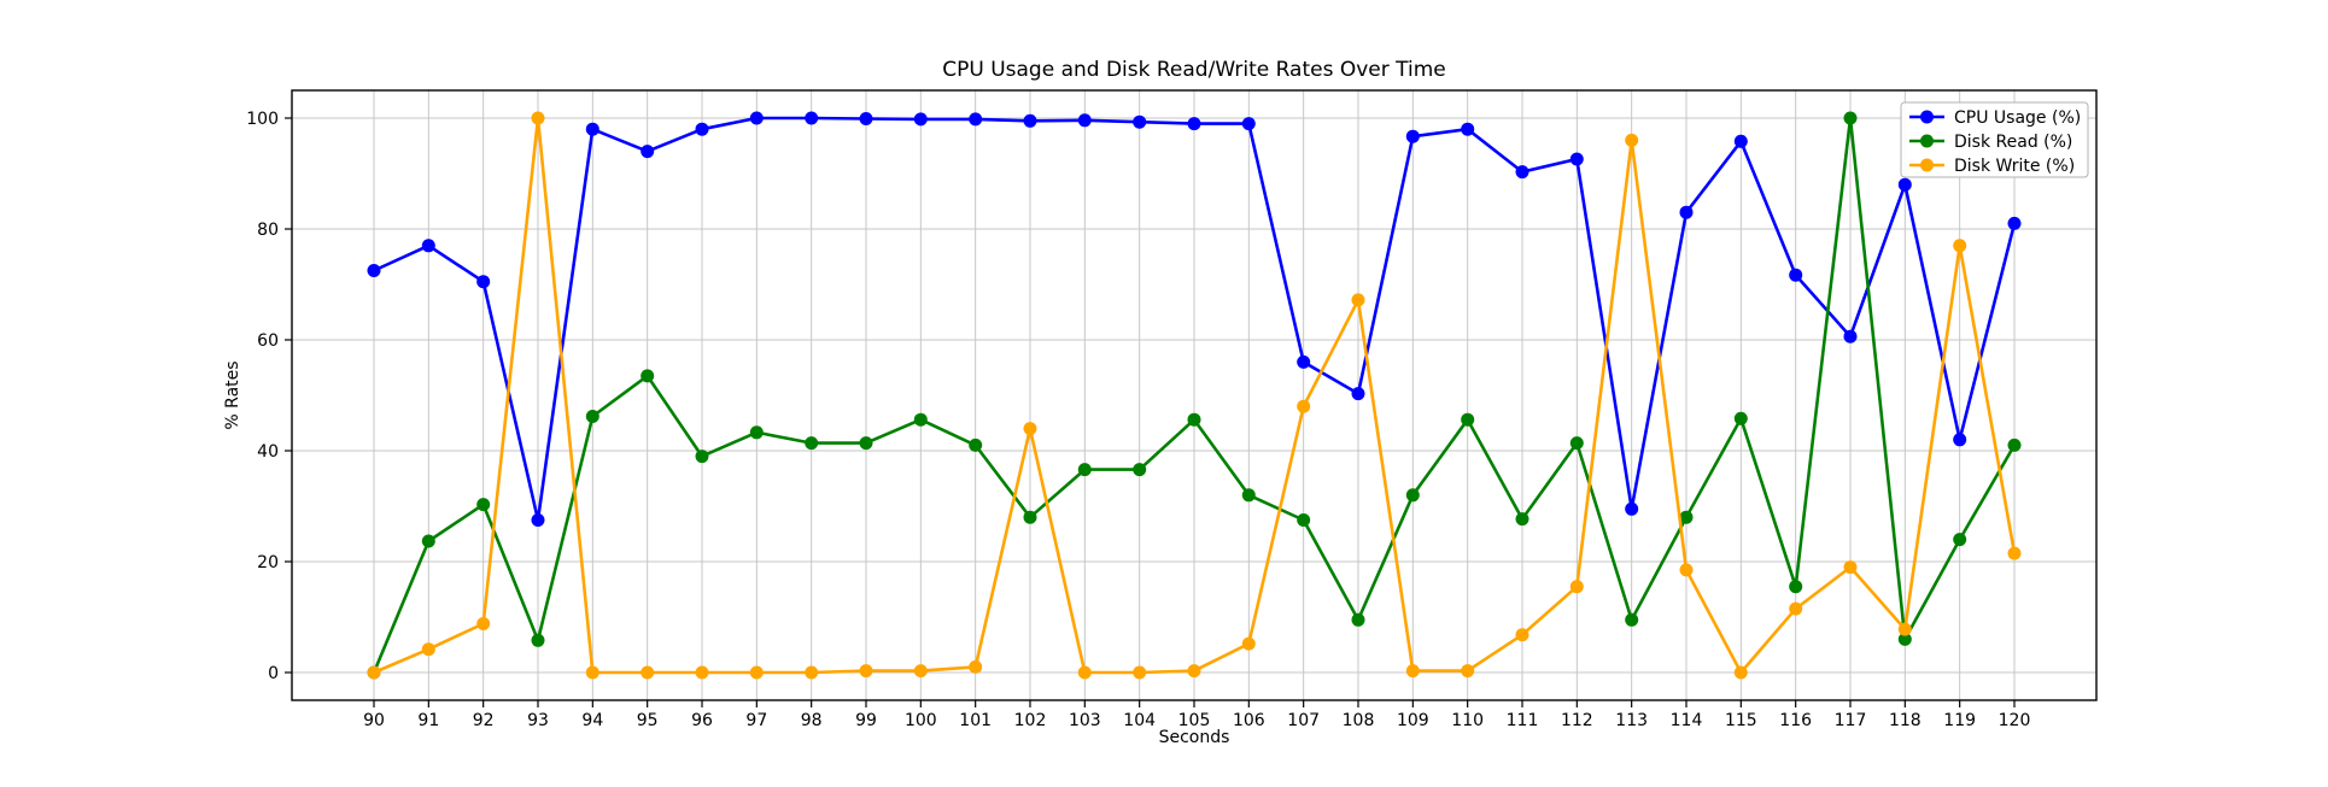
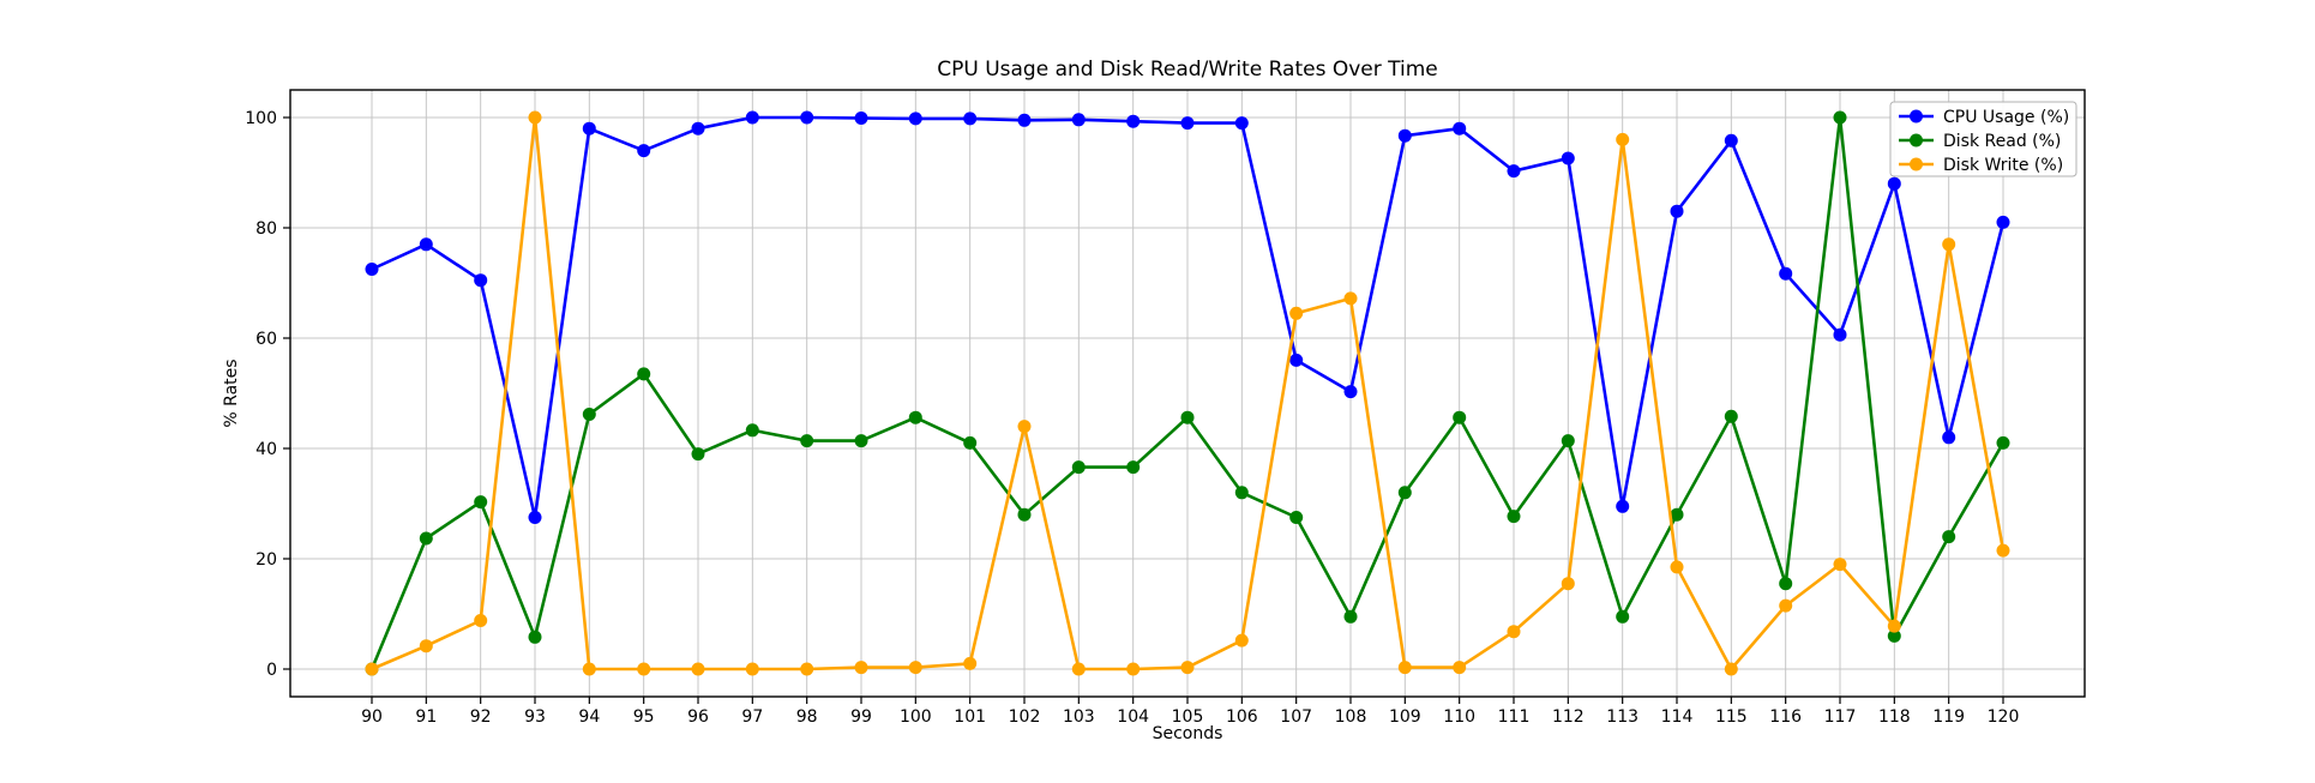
Disk Write (%)/107: 48 -> 64
